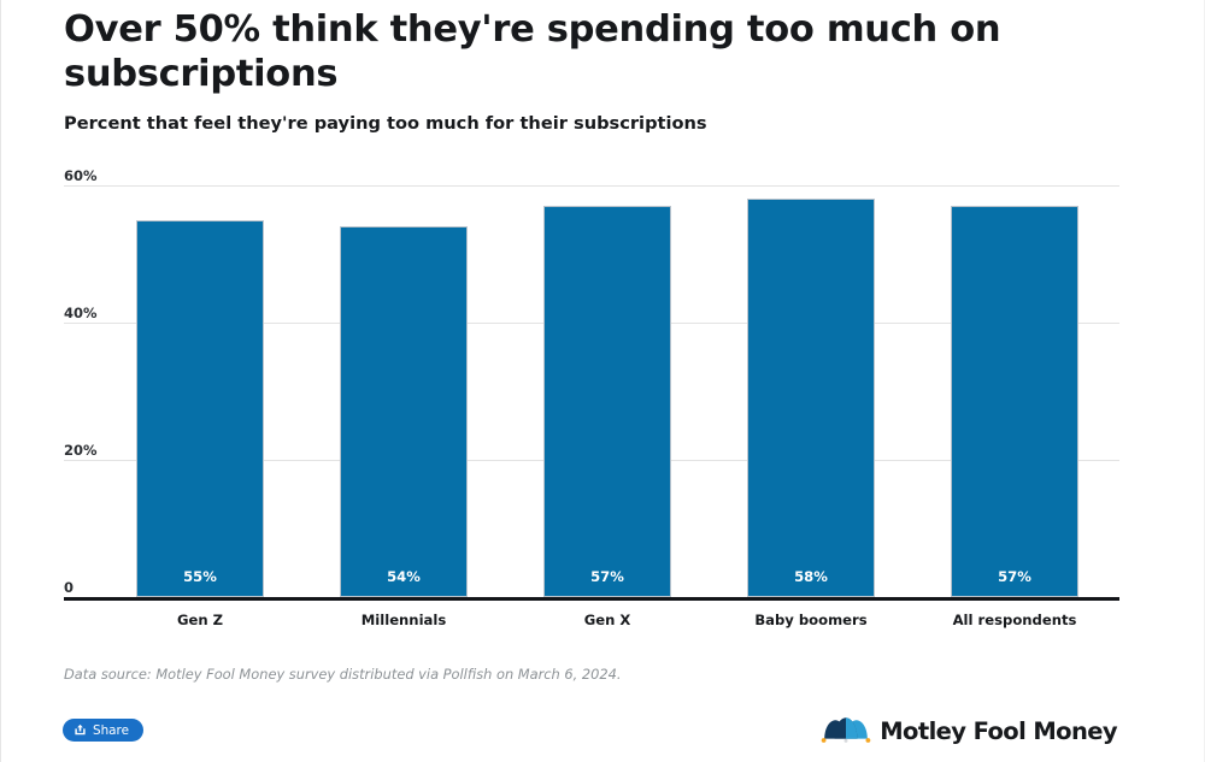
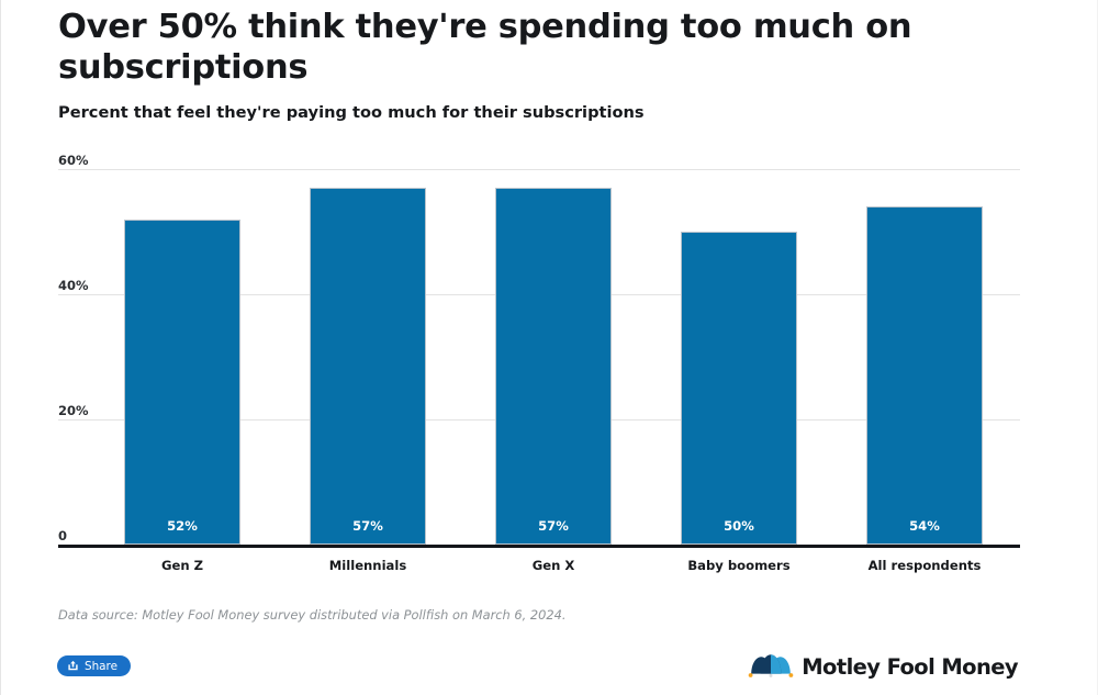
Gen Z: 55% -> 52%
Millennials: 54% -> 57%
Baby boomers: 58% -> 50%
All respondents: 57% -> 54%
